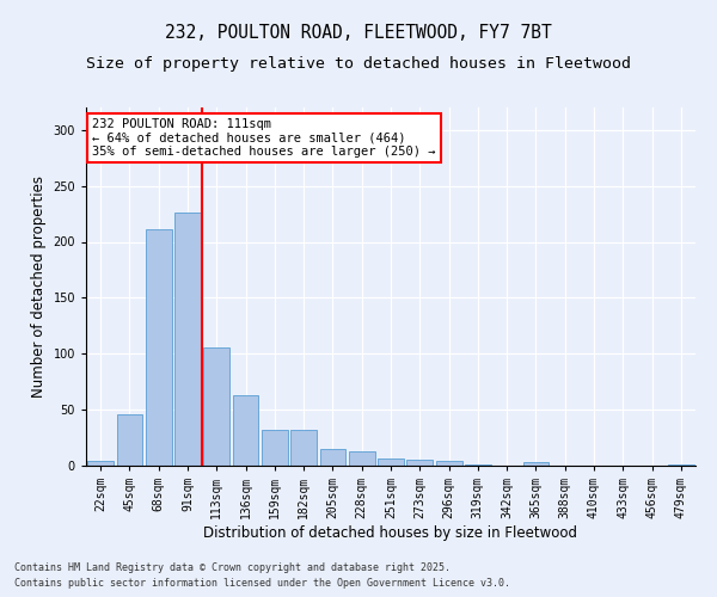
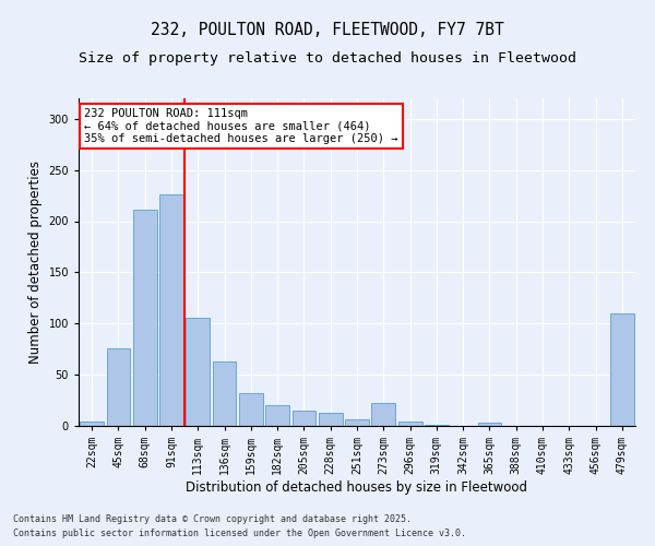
45sqm: 46 -> 76
182sqm: 32 -> 20
273sqm: 5 -> 22
479sqm: 1 -> 110
